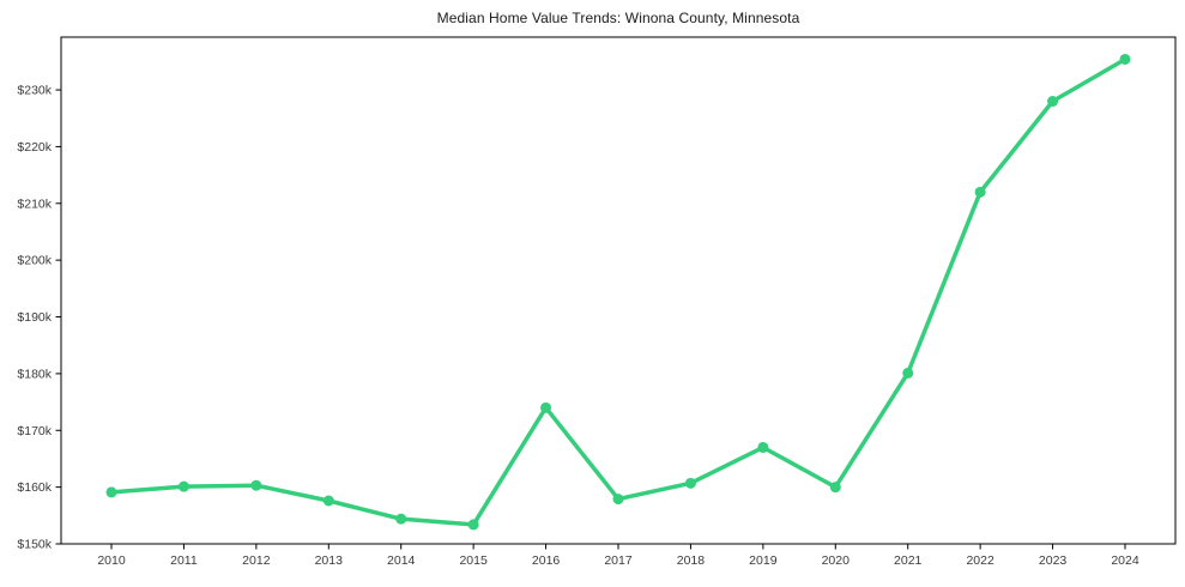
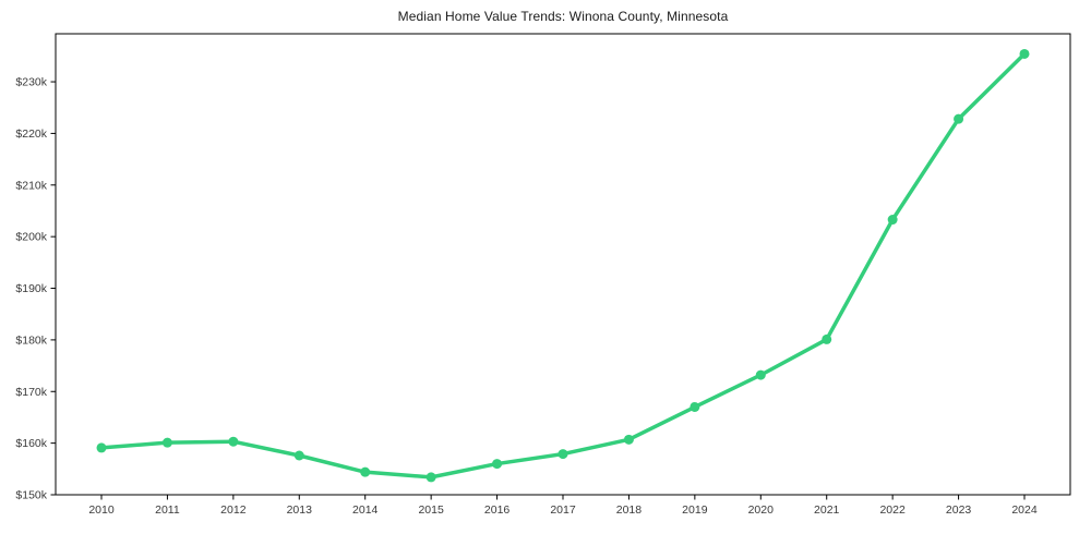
2016: $174k -> $156k
2020: $160k -> $173k
2022: $212k -> $203k
2023: $228k -> $223k
